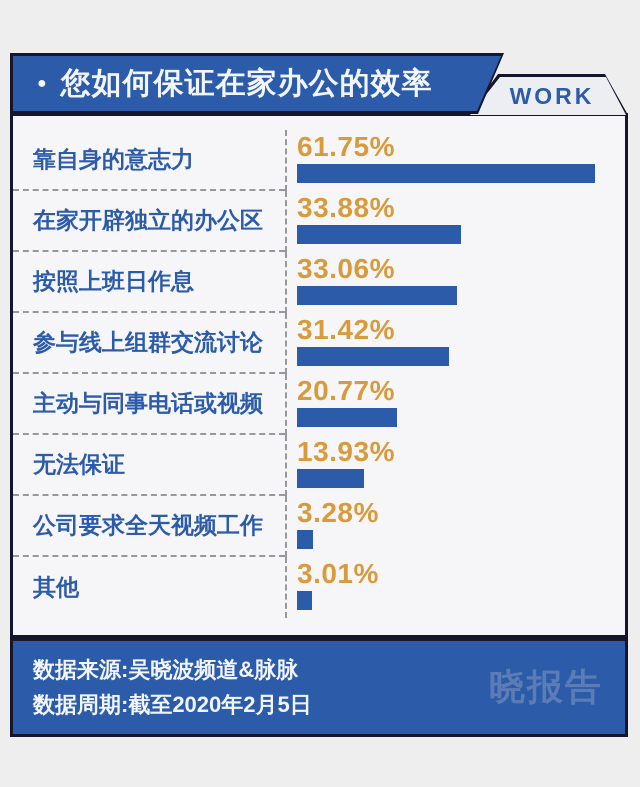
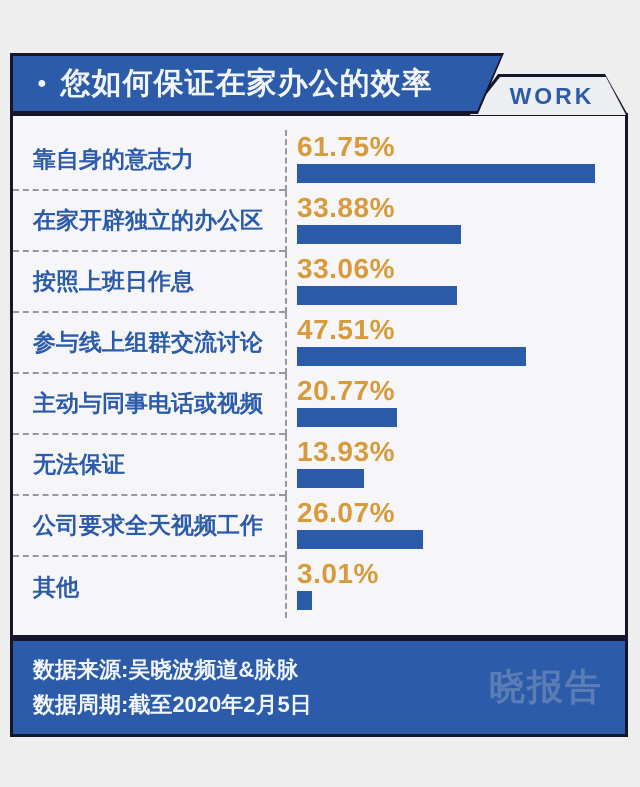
参与线上组群交流讨论: 31.42% -> 47.51%
公司要求全天视频工作: 3.28% -> 26.07%
